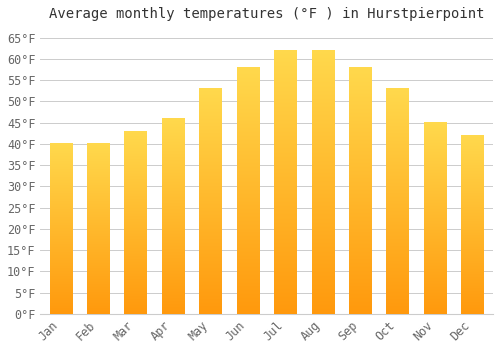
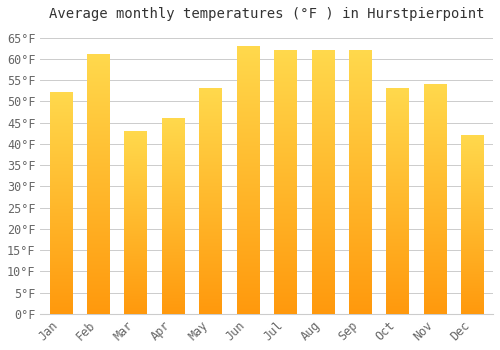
Jan: 40°F -> 52°F
Feb: 40°F -> 61°F
Jun: 58°F -> 63°F
Sep: 58°F -> 62°F
Nov: 45°F -> 54°F
